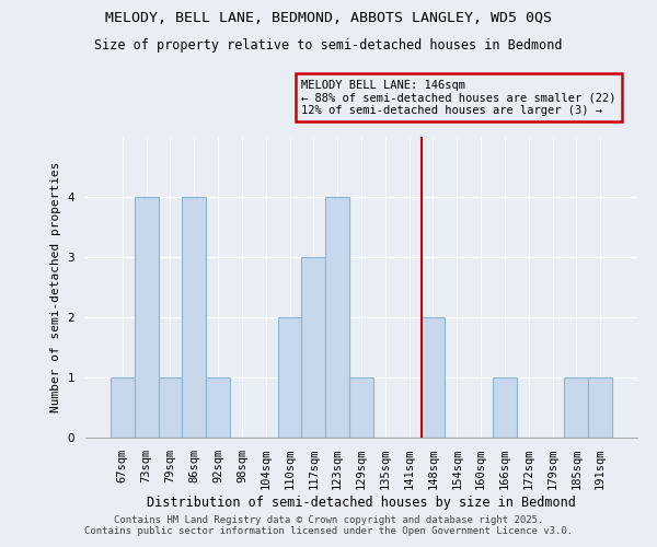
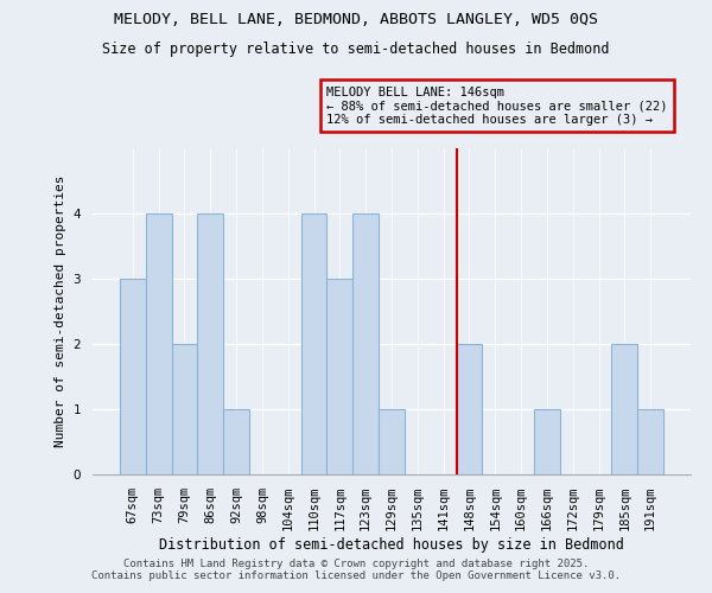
67sqm: 1 -> 3
79sqm: 1 -> 2
110sqm: 2 -> 4
185sqm: 1 -> 2
